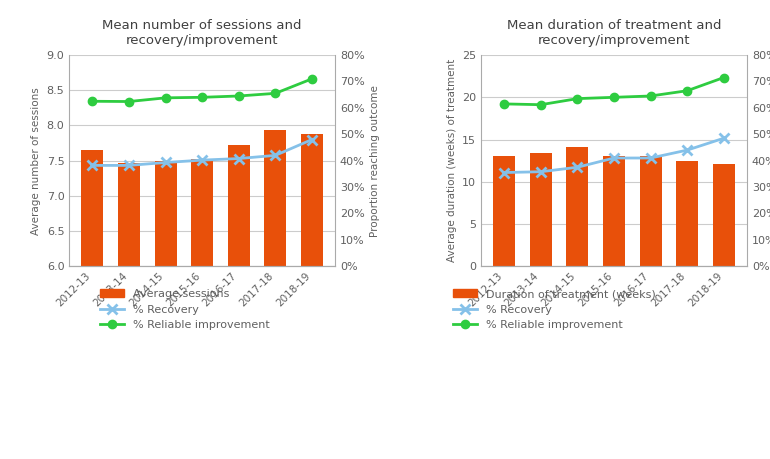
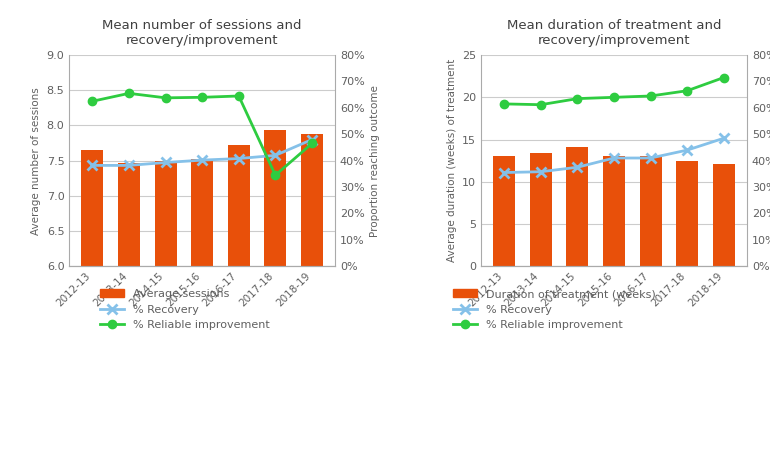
Mean number of sessions and recovery/improvement/% Reliable improvement/2013-14: 62.4% -> 65.5%
Mean number of sessions and recovery/improvement/% Reliable improvement/2017-18: 65.5% -> 34.5%
Mean number of sessions and recovery/improvement/% Reliable improvement/2018-19: 71.0% -> 46.5%
